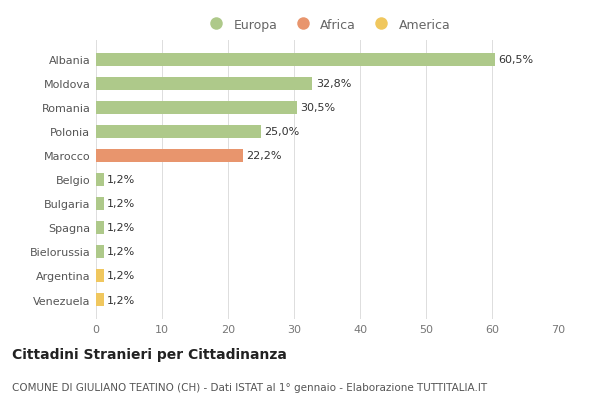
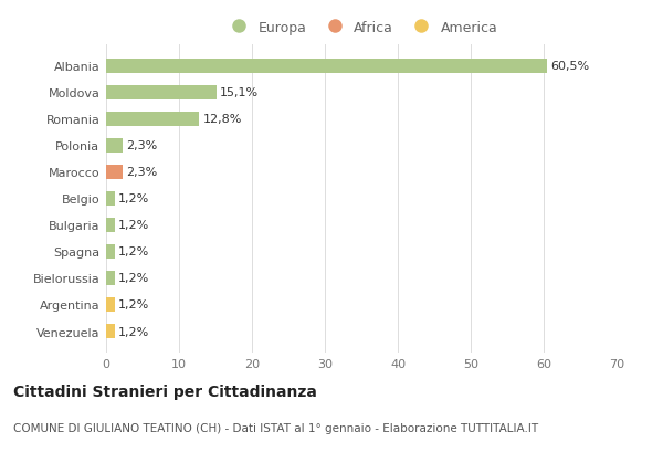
Moldova: 32,8% -> 15,1%
Romania: 30,5% -> 12,8%
Polonia: 25,0% -> 2,3%
Marocco: 22,2% -> 2,3%
